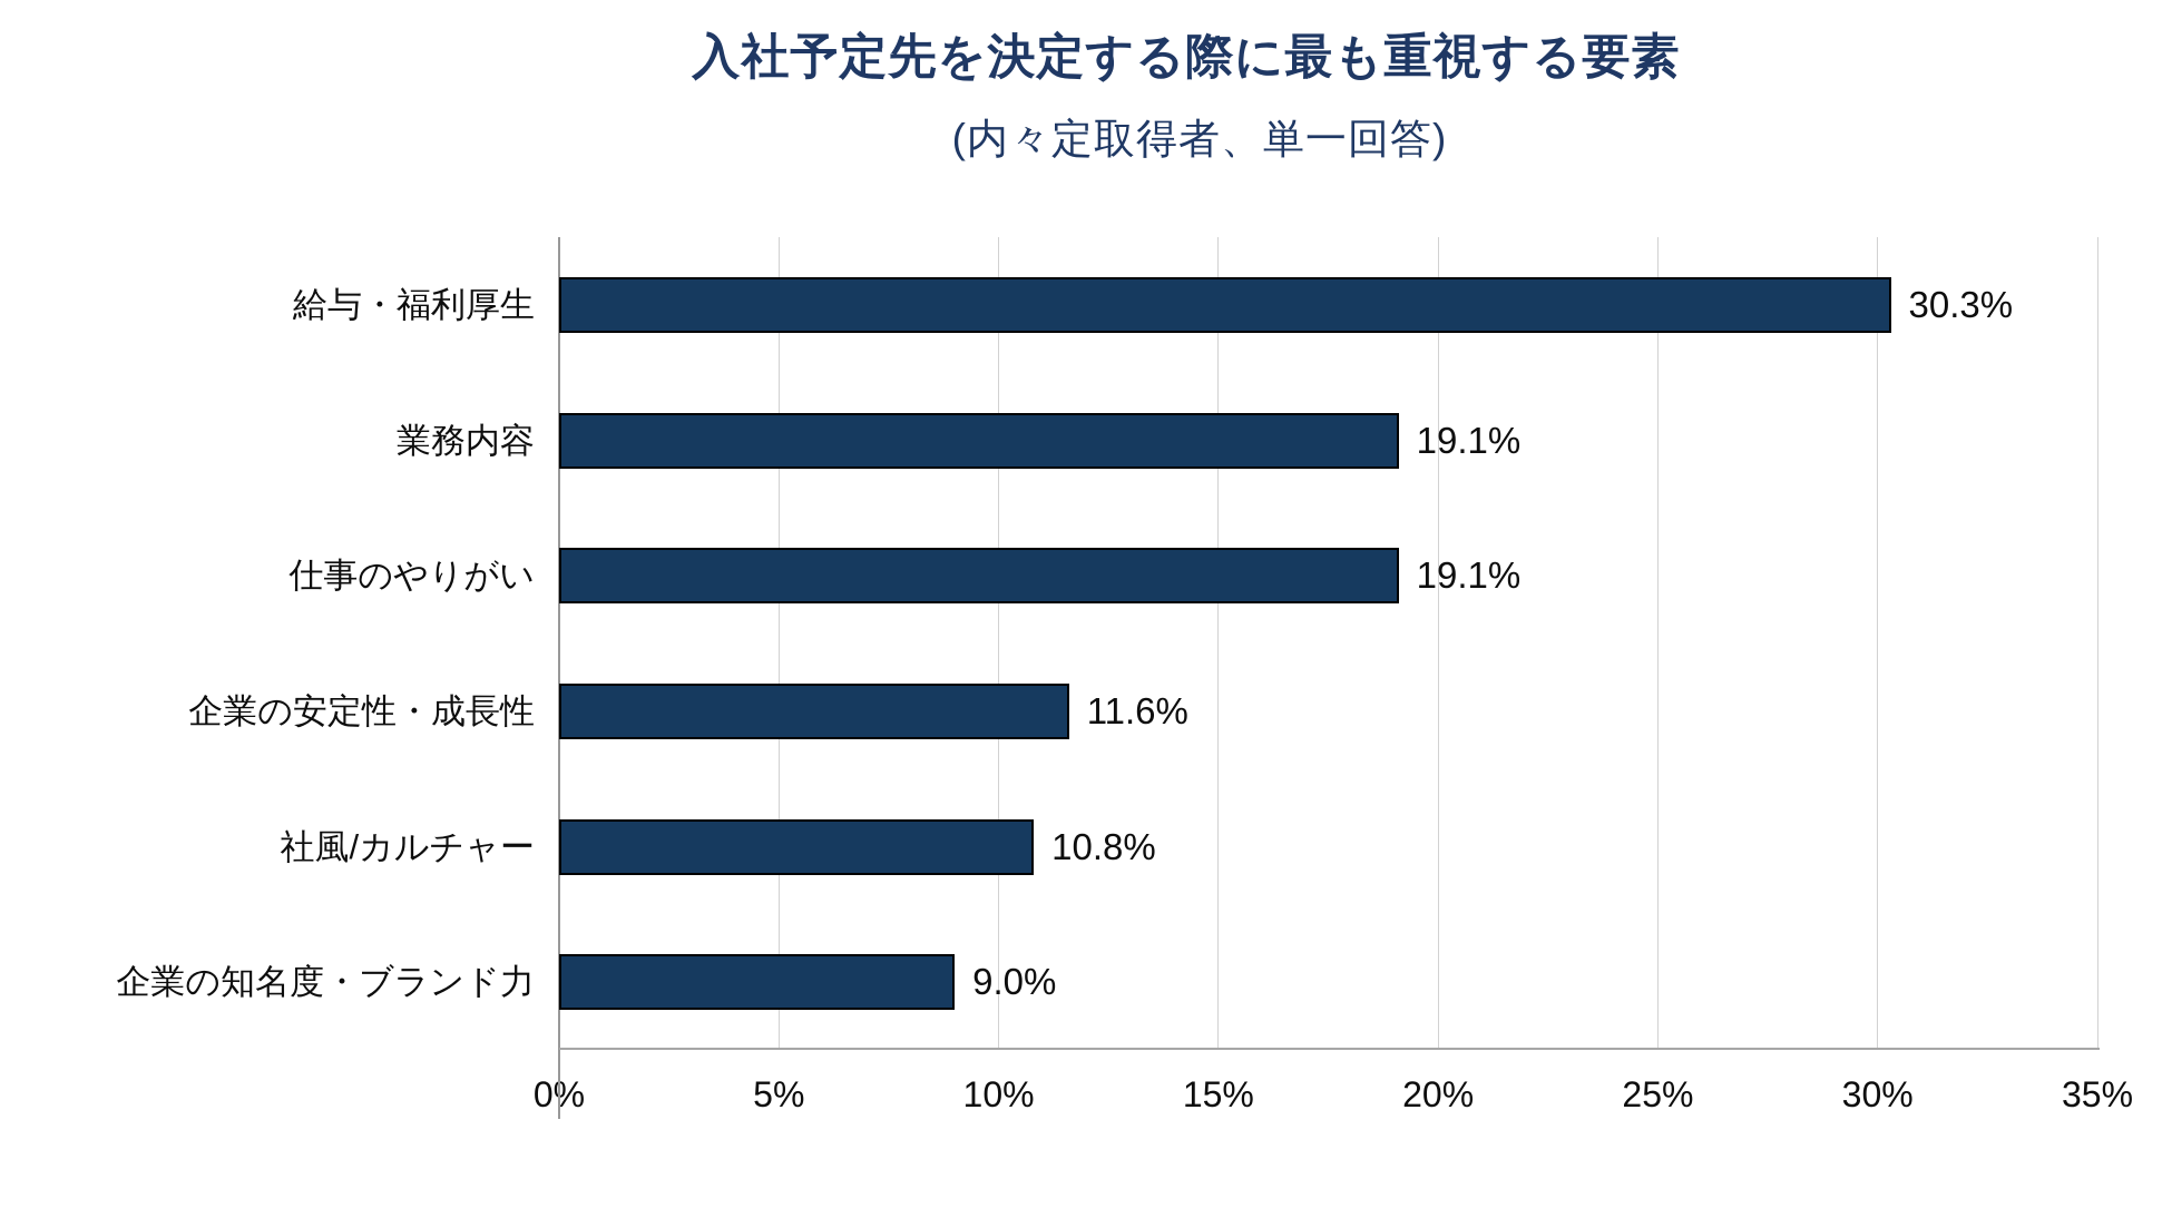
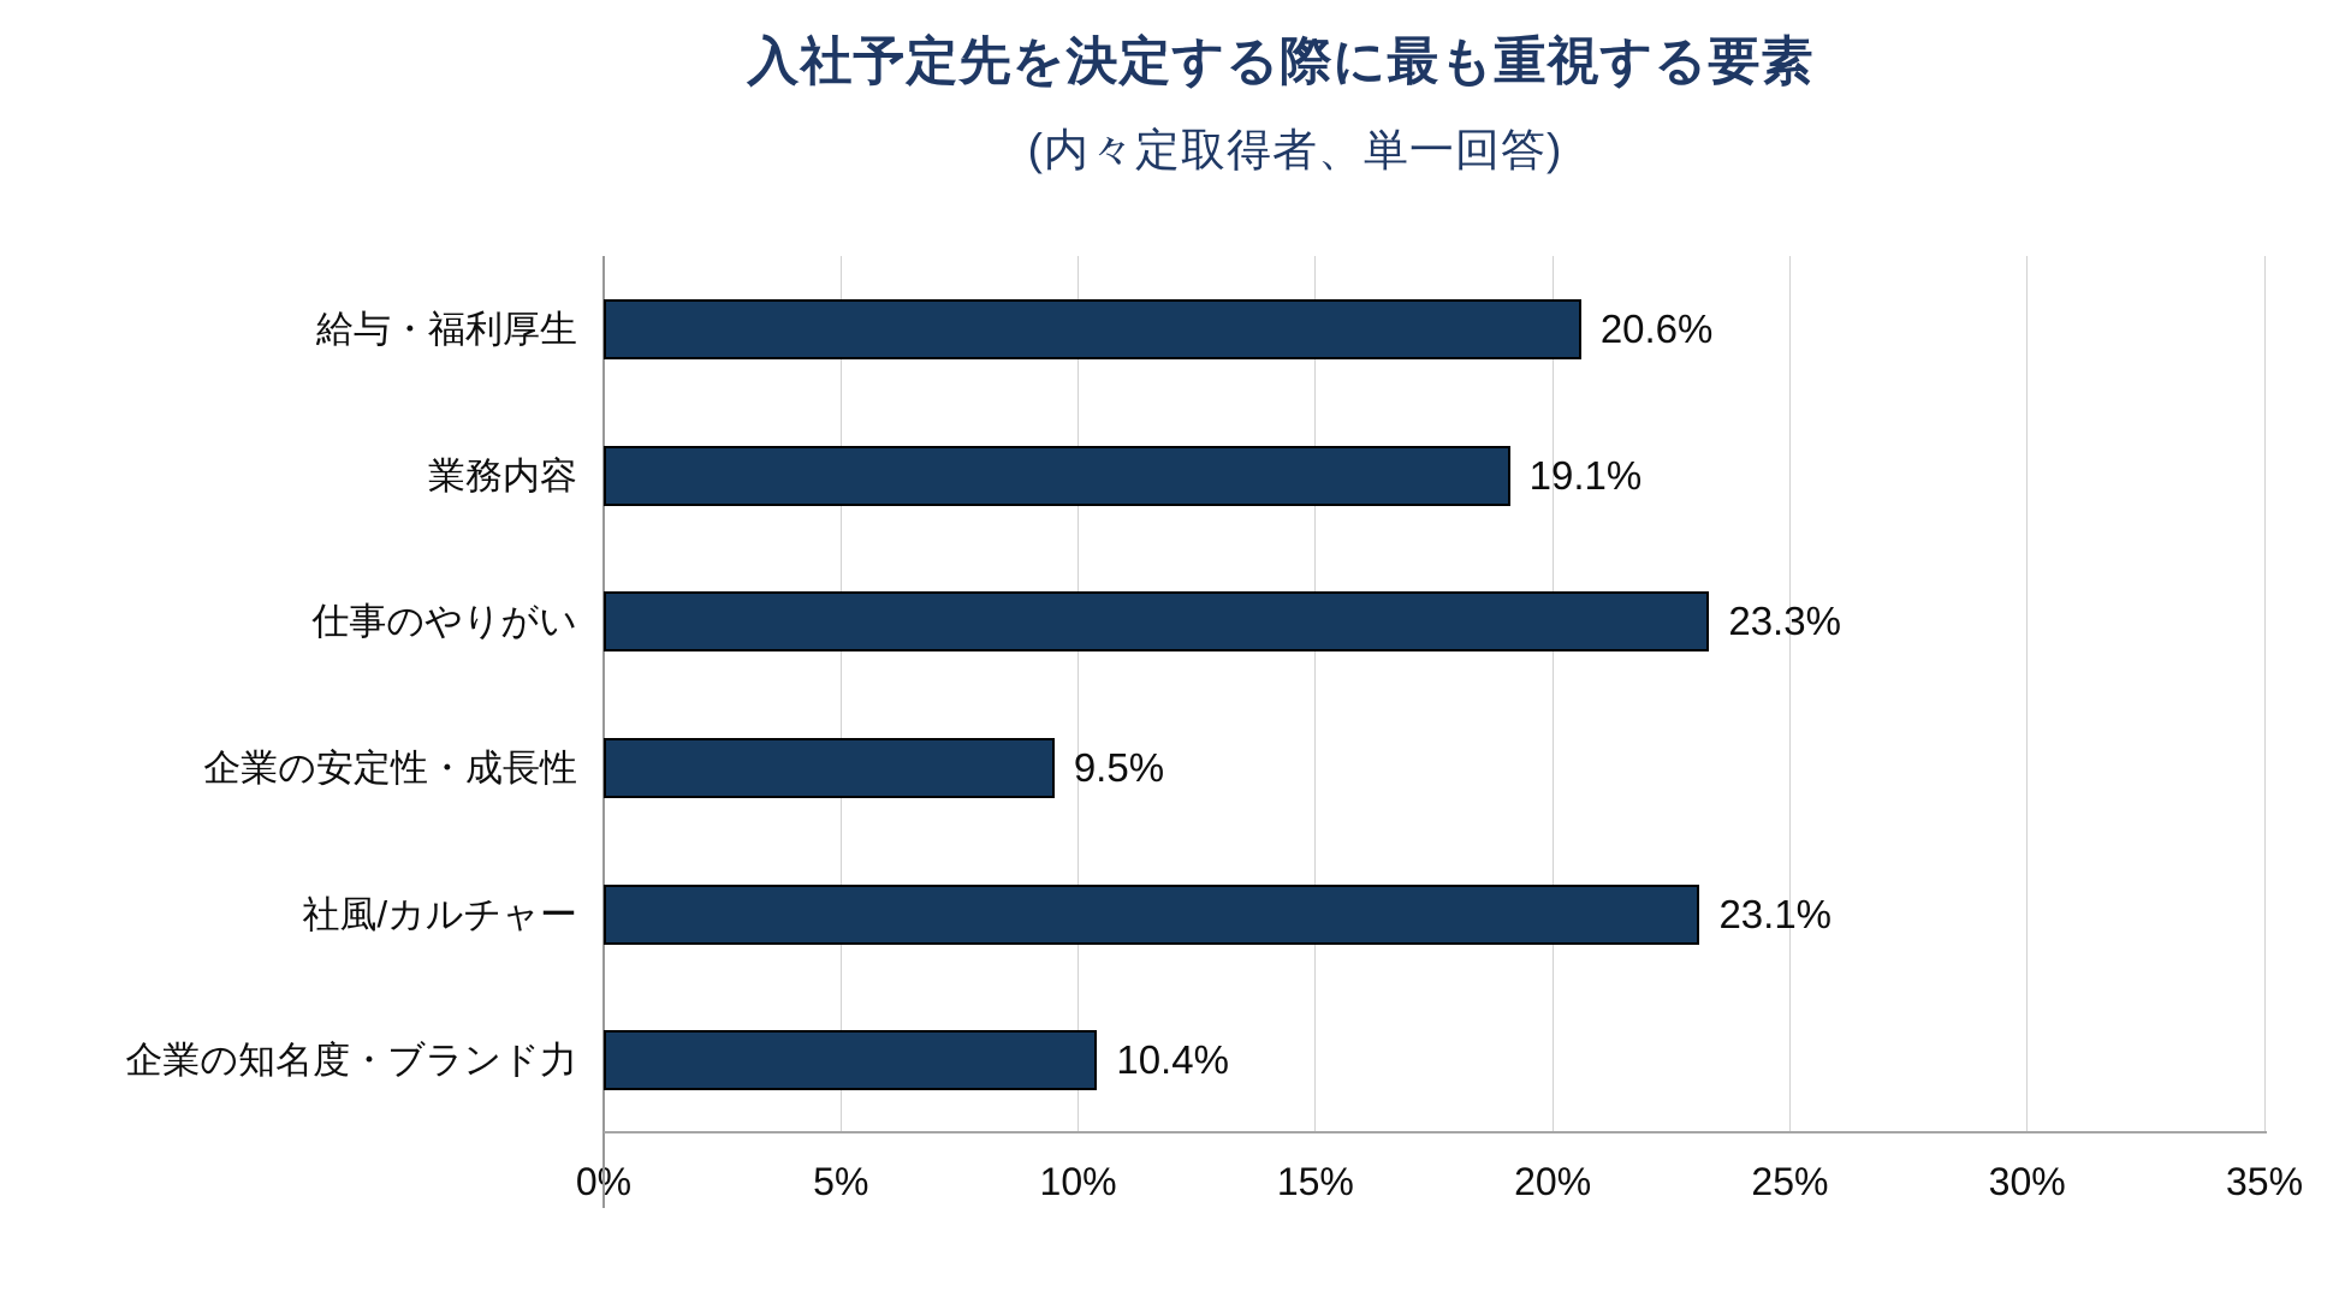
給与・福利厚生: 30.3% -> 20.6%
仕事のやりがい: 19.1% -> 23.3%
企業の安定性・成長性: 11.6% -> 9.5%
社風/カルチャー: 10.8% -> 23.1%
企業の知名度・ブランド力: 9.0% -> 10.4%
